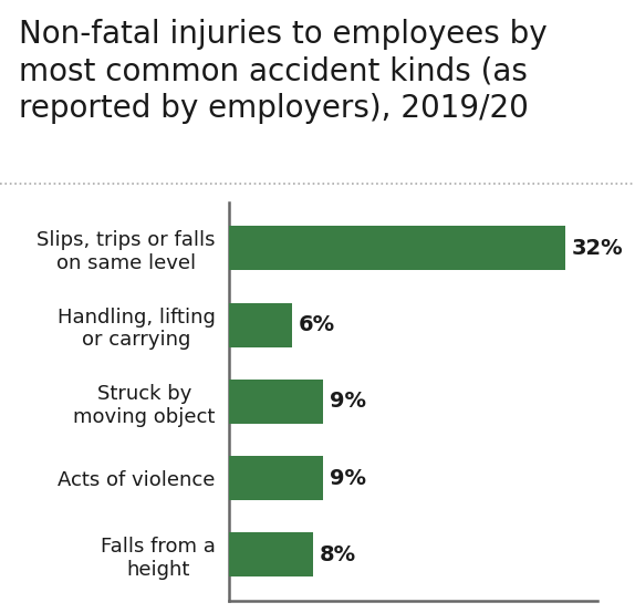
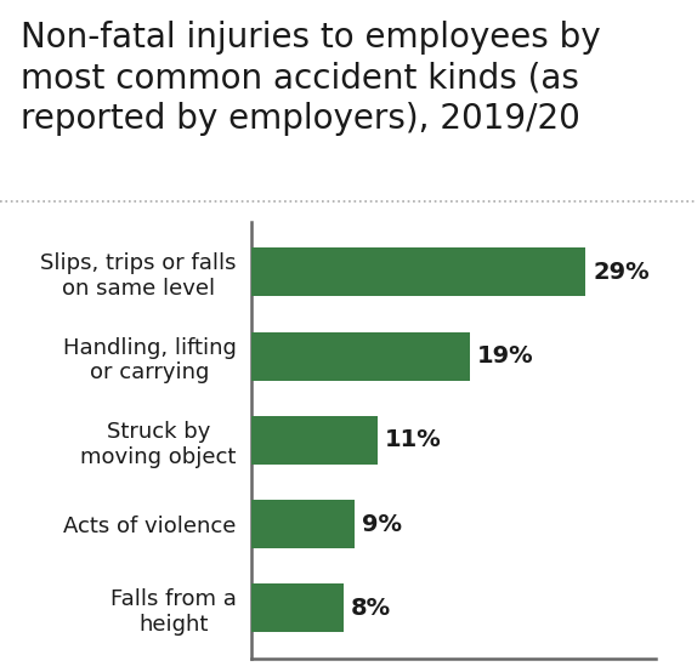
Slips, trips or falls on same level: 32% -> 29%
Handling, lifting or carrying: 6% -> 19%
Struck by moving object: 9% -> 11%
